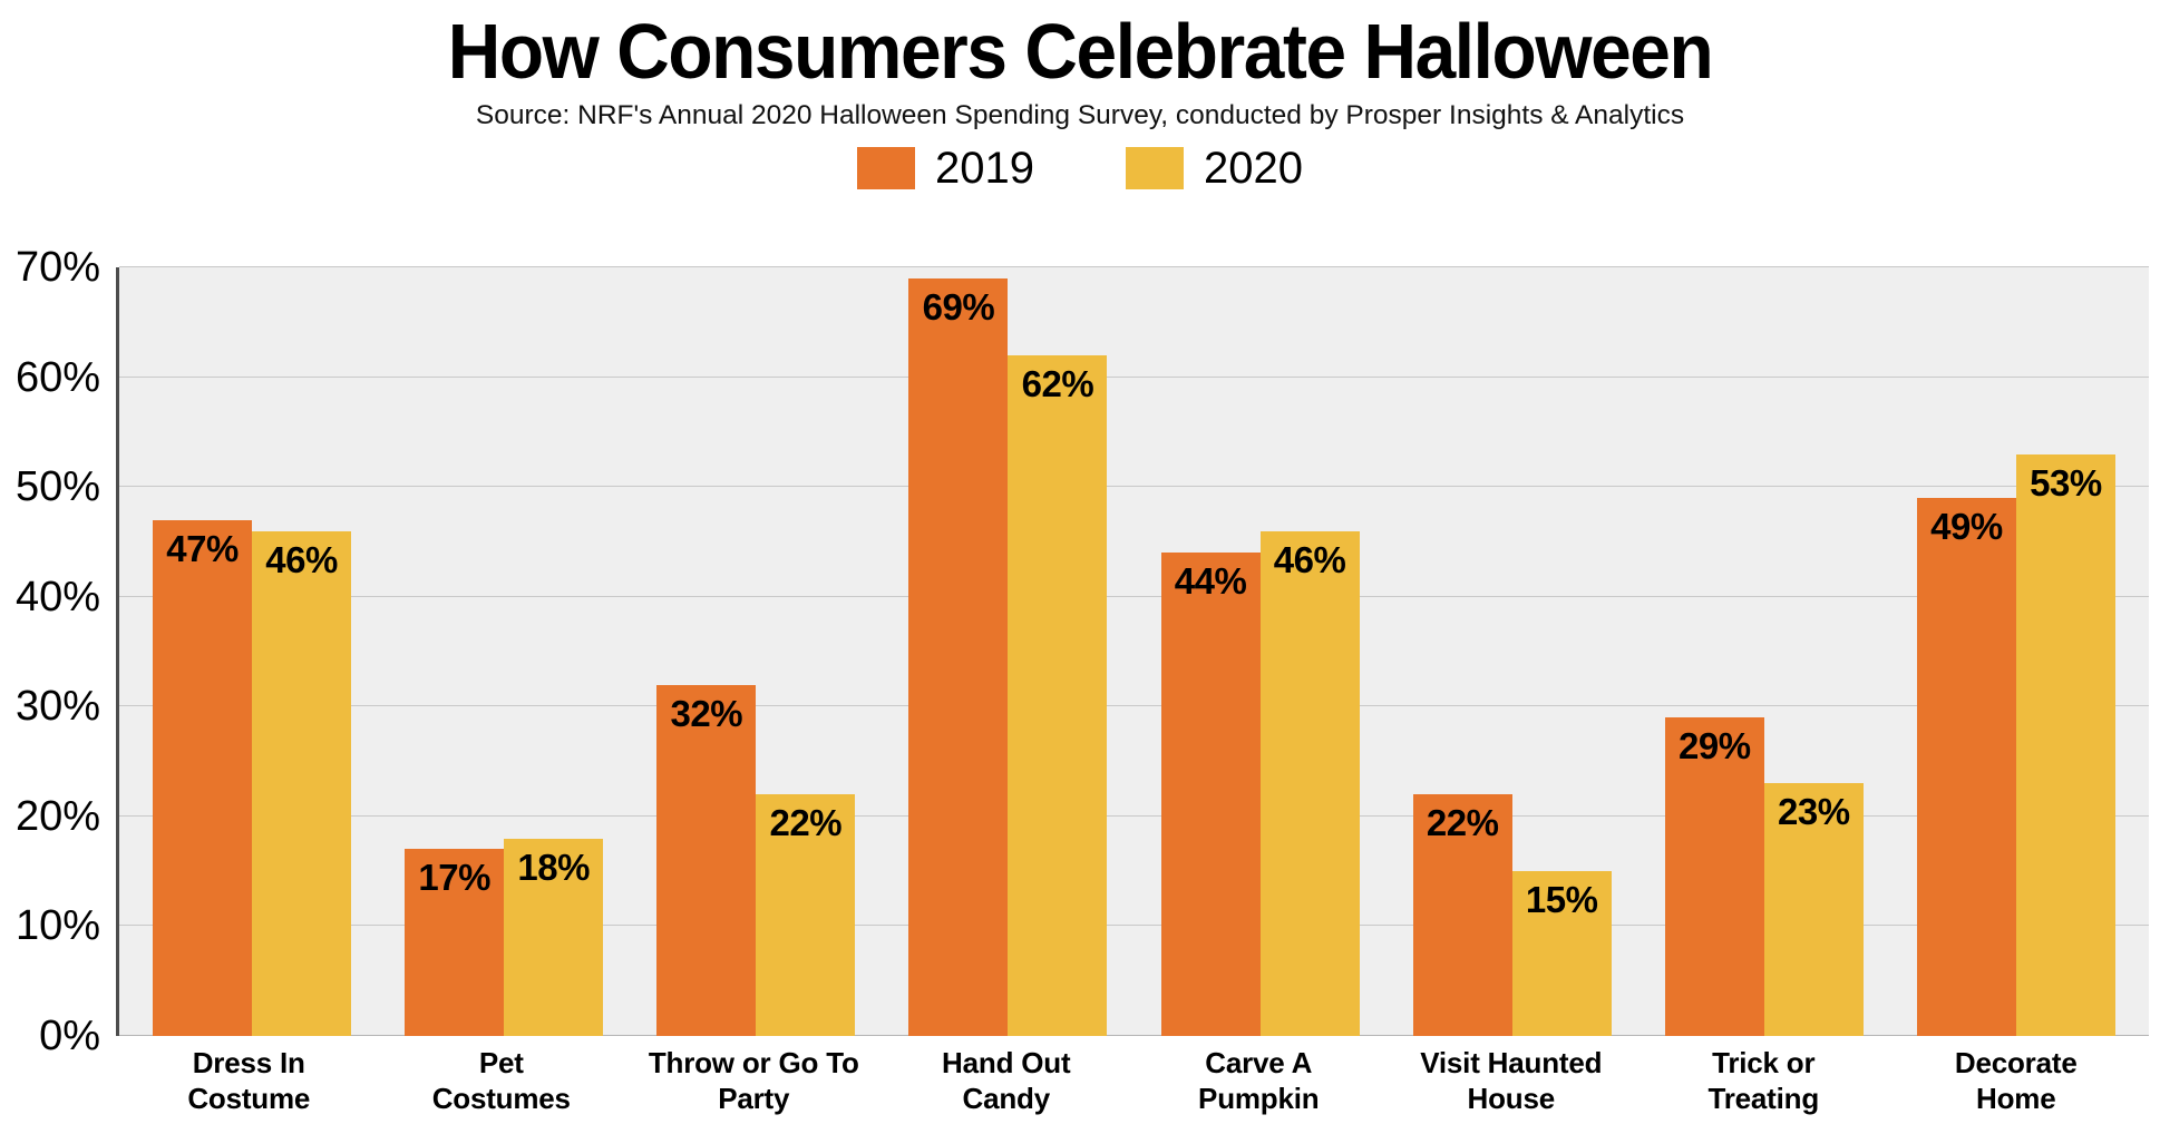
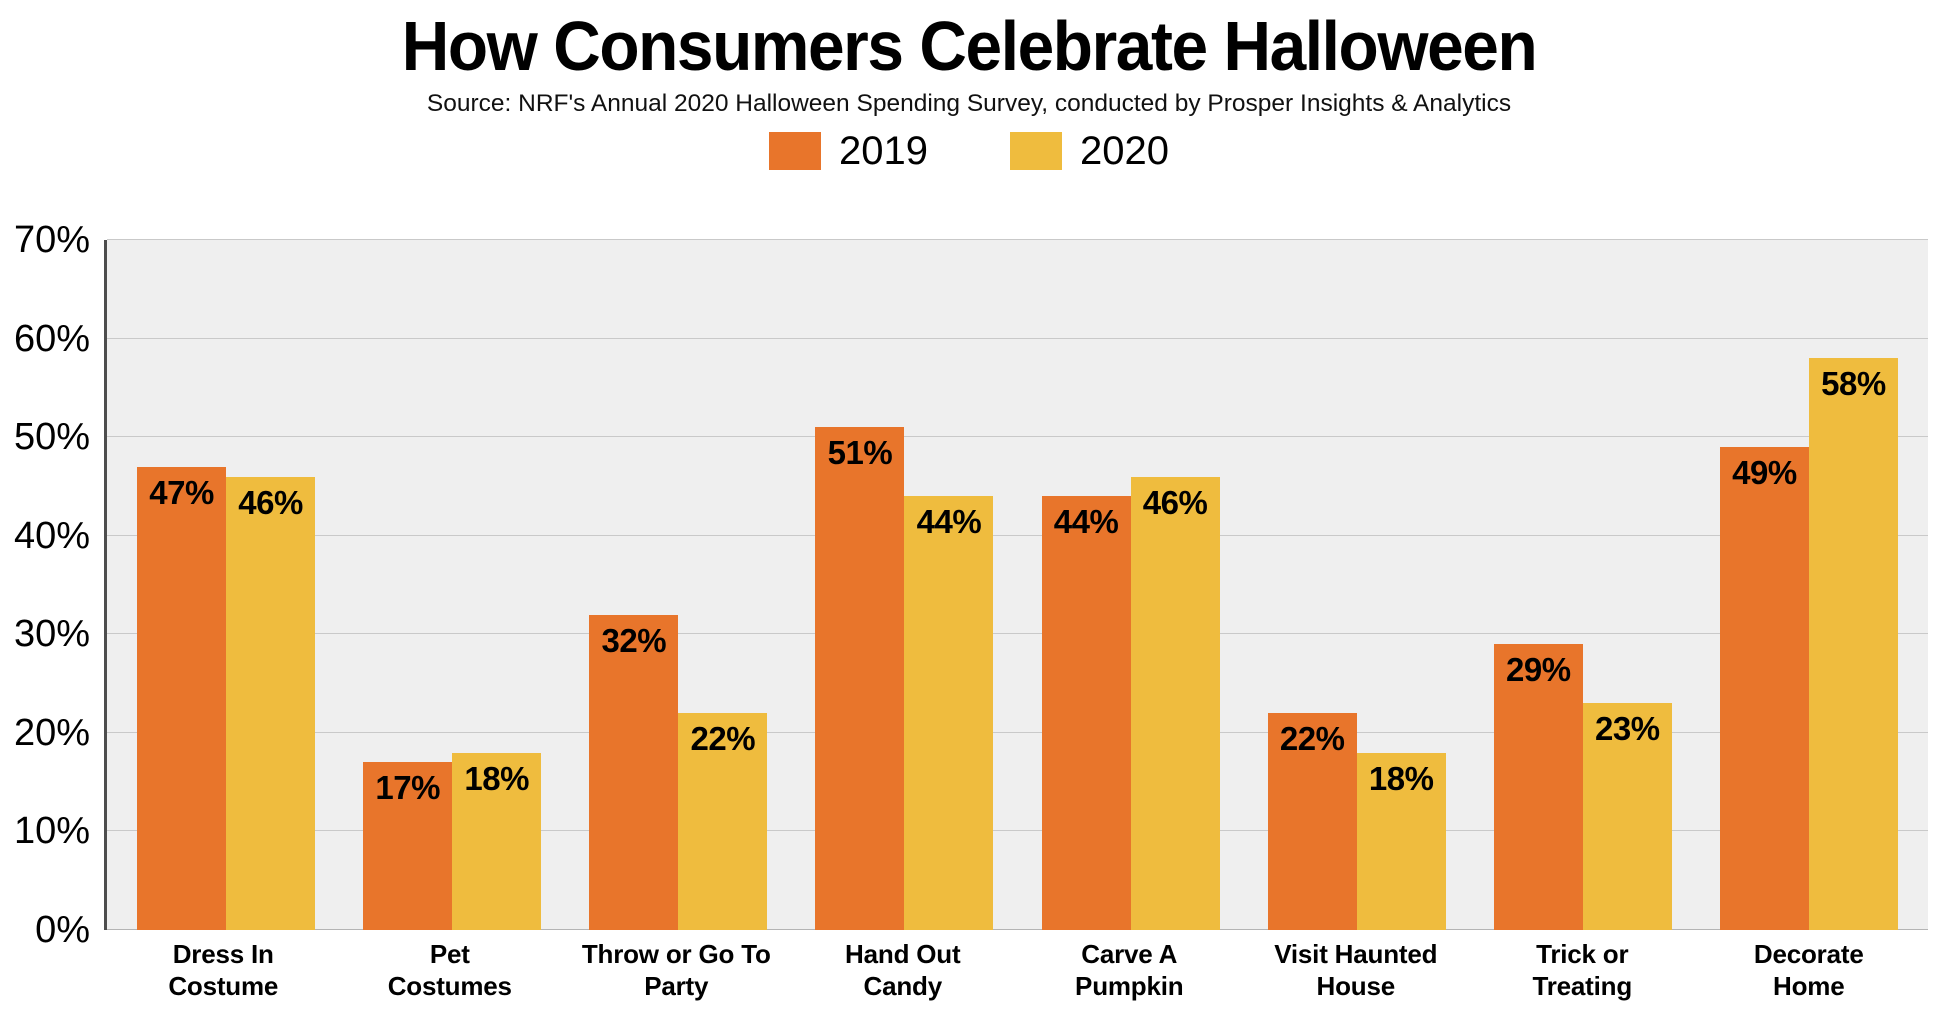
2019/Hand Out Candy: 69% -> 51%
2020/Hand Out Candy: 62% -> 44%
2020/Visit Haunted House: 15% -> 18%
2020/Decorate Home: 53% -> 58%
